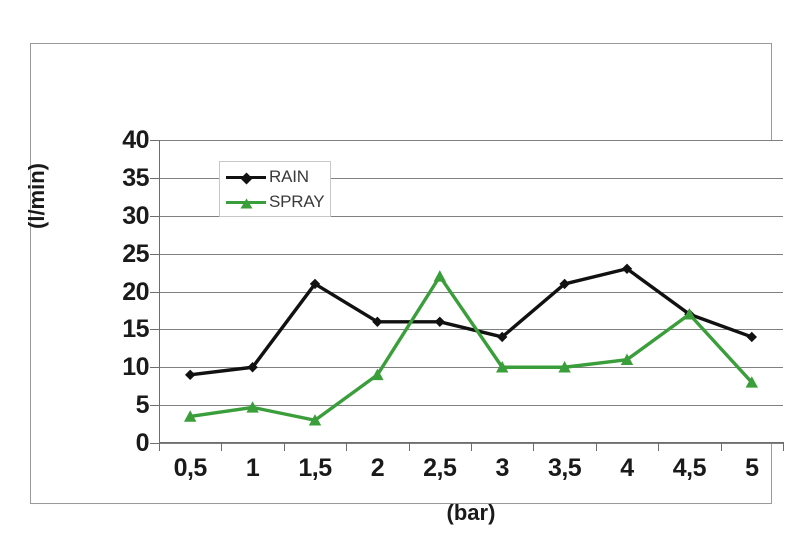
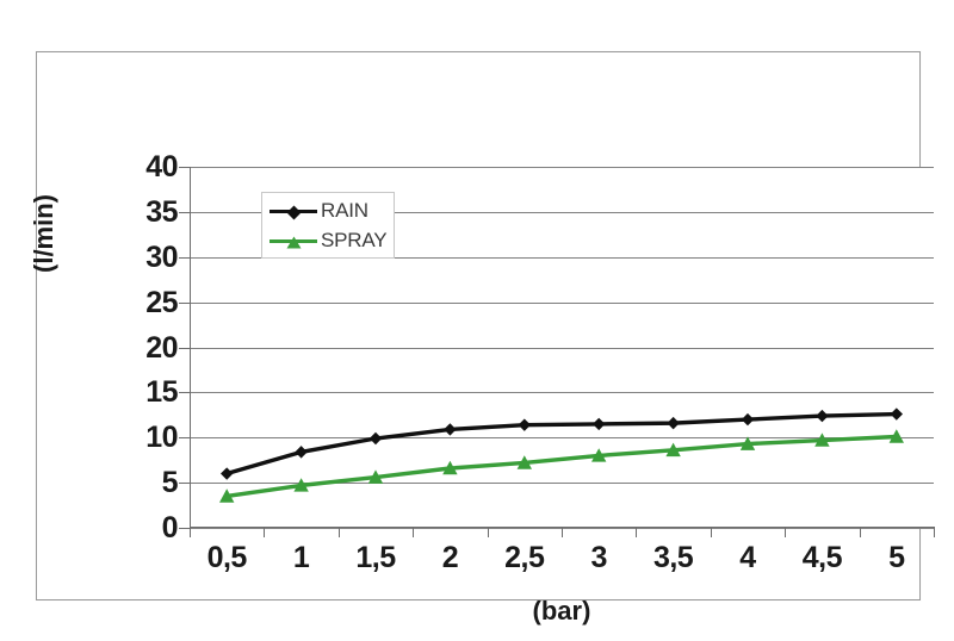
RAIN/0,5: 9 -> 6
RAIN/1: 10 -> 8
RAIN/1,5: 21 -> 10
SPRAY/1,5: 3 -> 6
RAIN/2: 16 -> 11
SPRAY/2: 9 -> 7
RAIN/2,5: 16 -> 11
SPRAY/2,5: 22 -> 7
RAIN/3: 14 -> 12
SPRAY/3: 10 -> 8
RAIN/3,5: 21 -> 12
SPRAY/3,5: 10 -> 9
RAIN/4: 23 -> 12
SPRAY/4: 11 -> 9
RAIN/4,5: 17 -> 12
SPRAY/4,5: 17 -> 10
RAIN/5: 14 -> 13
SPRAY/5: 8 -> 10
